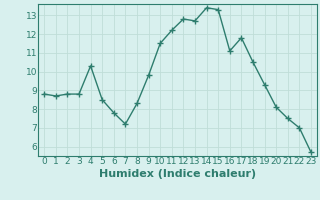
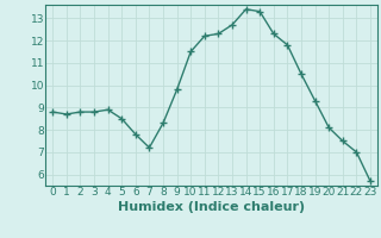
4: 10.3 -> 8.9
12: 12.8 -> 12.3
16: 11.1 -> 12.3
